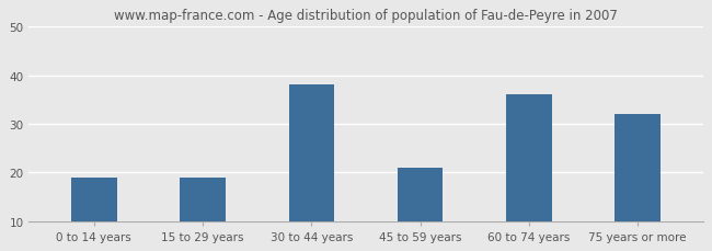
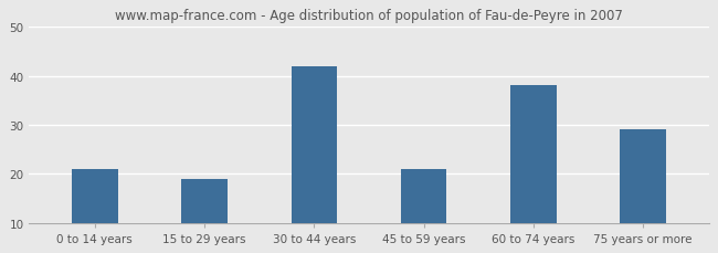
0 to 14 years: 19 -> 21
30 to 44 years: 38 -> 42
60 to 74 years: 36 -> 38
75 years or more: 32 -> 29
